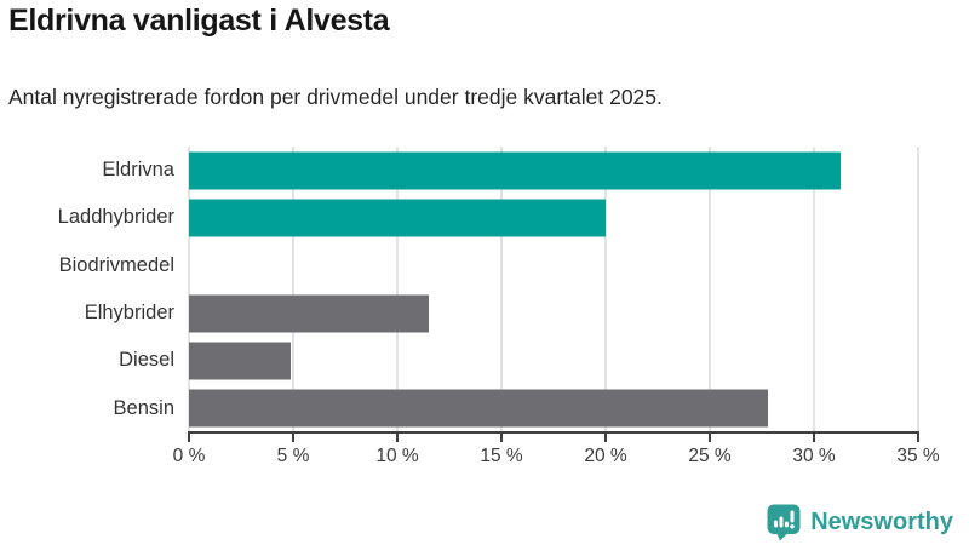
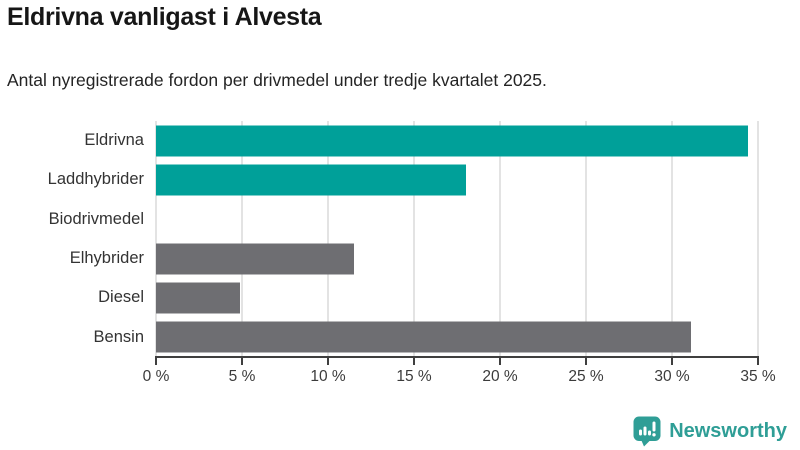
Eldrivna: 31.3% -> 34.4%
Laddhybrider: 20.0% -> 18.0%
Bensin: 27.8% -> 31.1%
